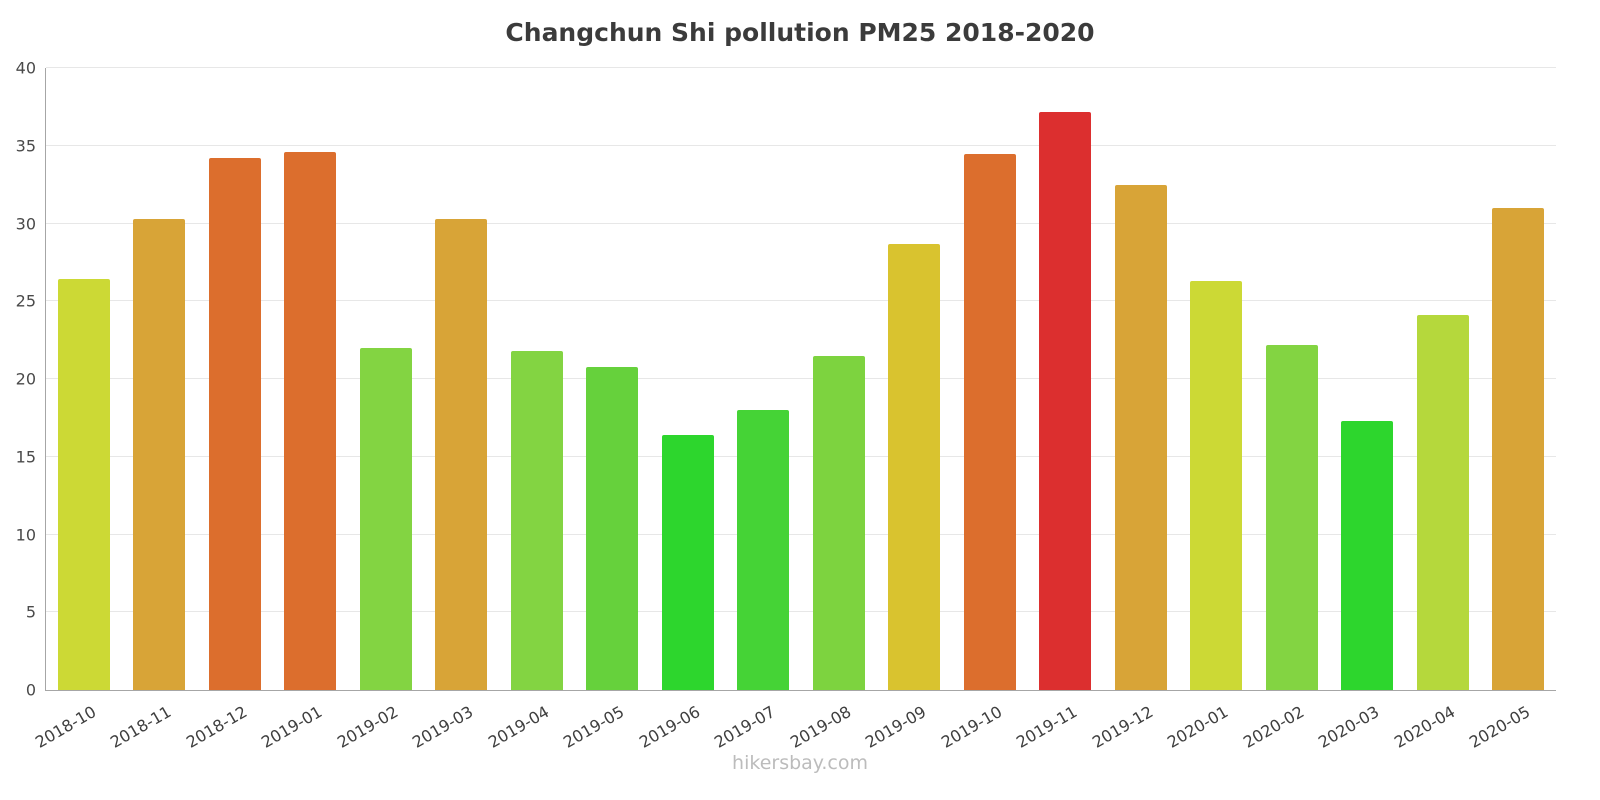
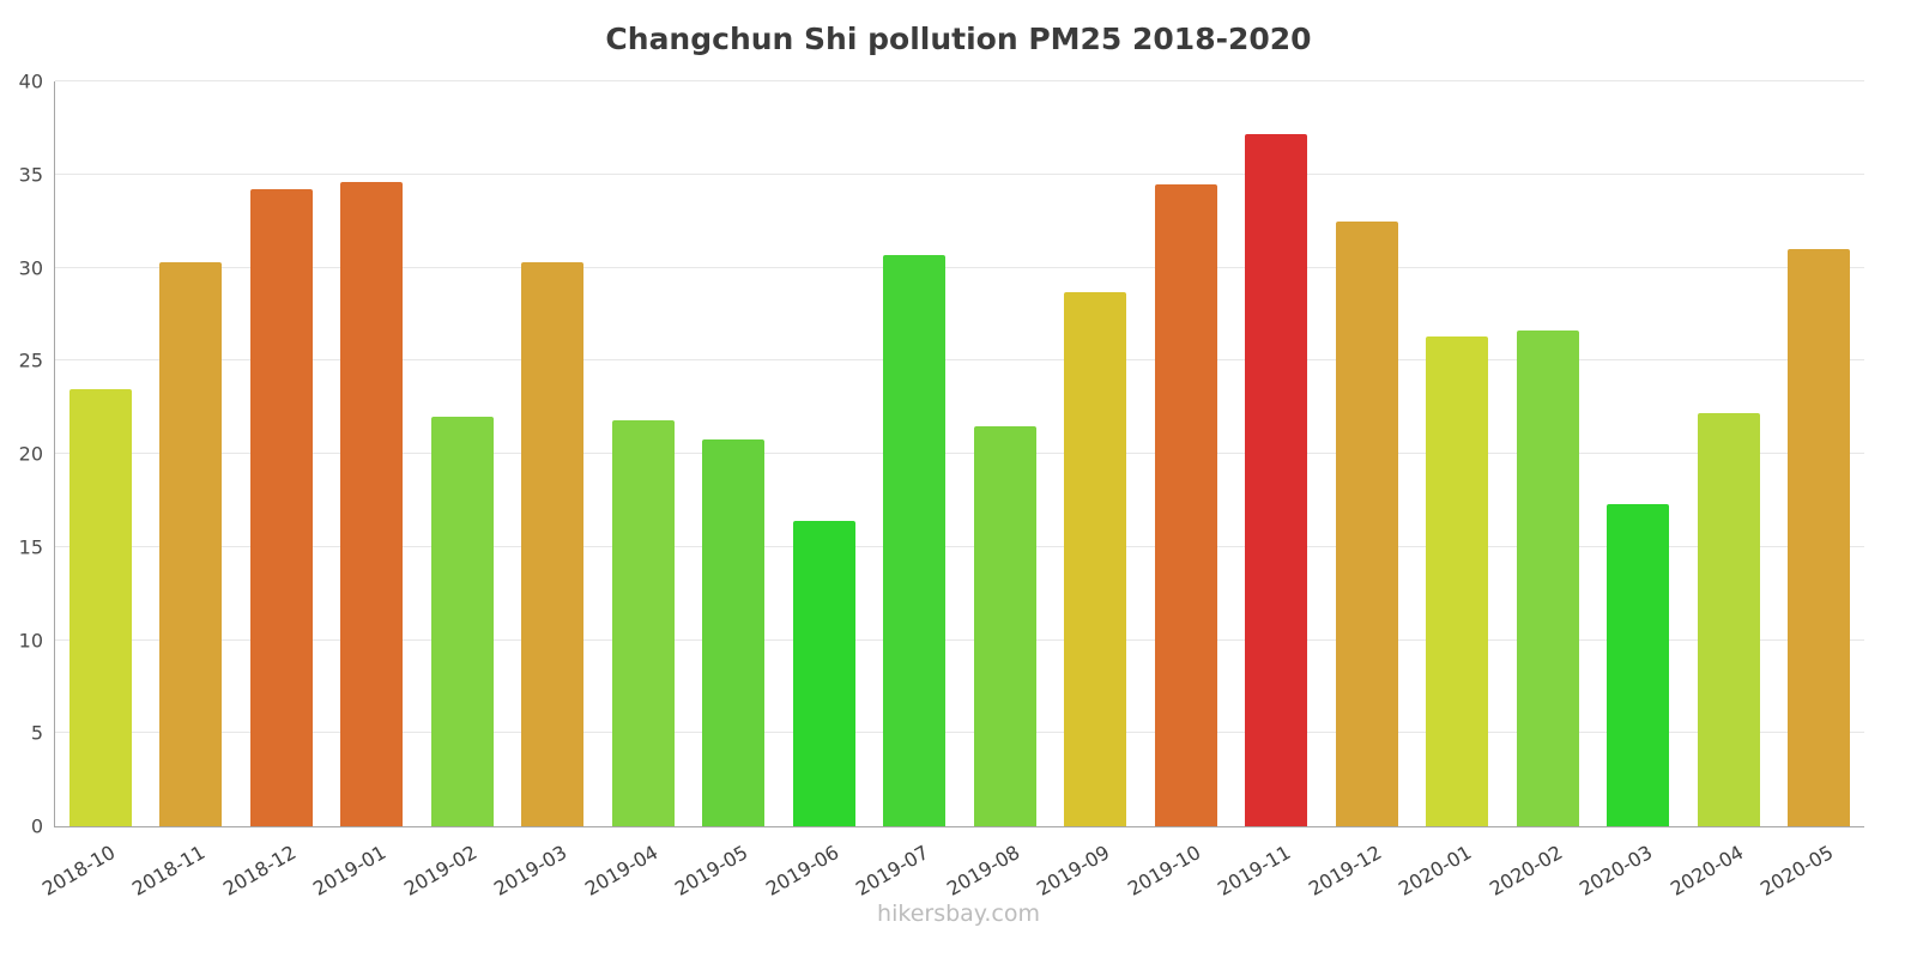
2018-10: 26.4 -> 23.5
2019-07: 18.0 -> 30.7
2020-02: 22.2 -> 26.6
2020-04: 24.1 -> 22.2
